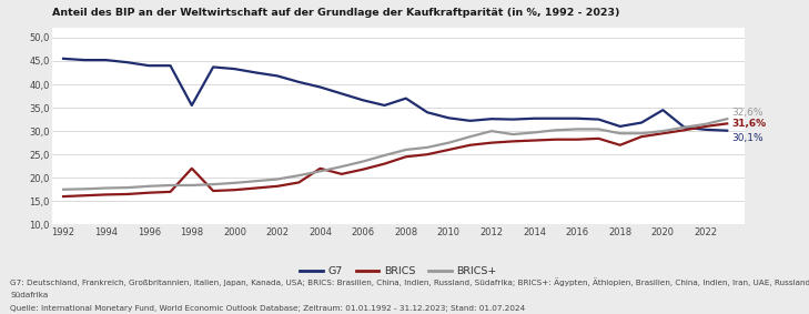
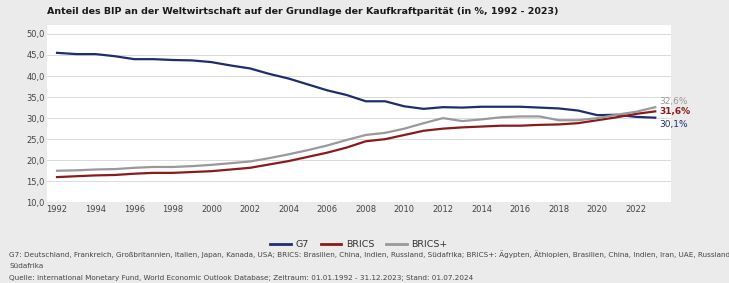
G7/1998: 35,5 -> 43,8
BRICS/1998: 22,0 -> 17,0
BRICS/2004: 22,0 -> 19,8
G7/2008: 37,0 -> 34,0
G7/2018: 31,0 -> 32,3
BRICS/2018: 27,0 -> 28,5
G7/2020: 34,5 -> 30,7
